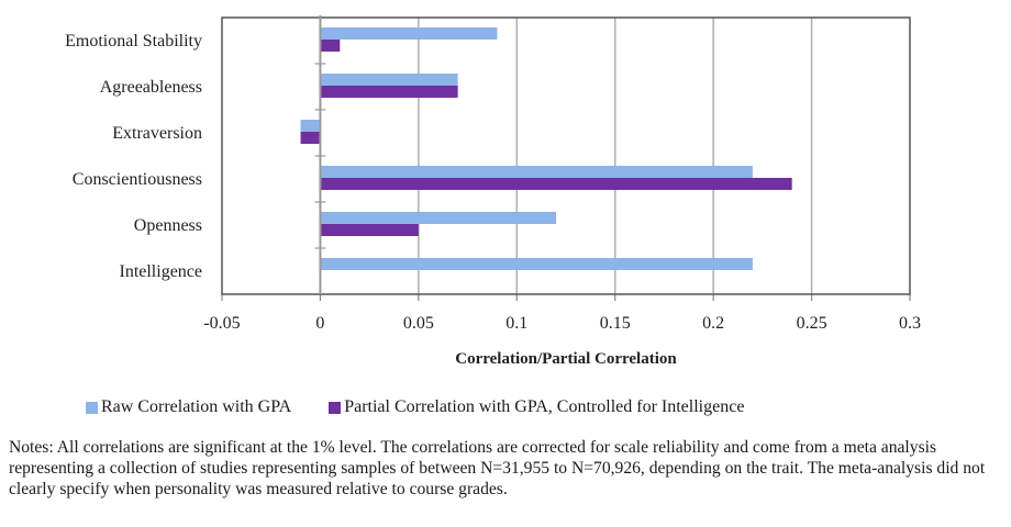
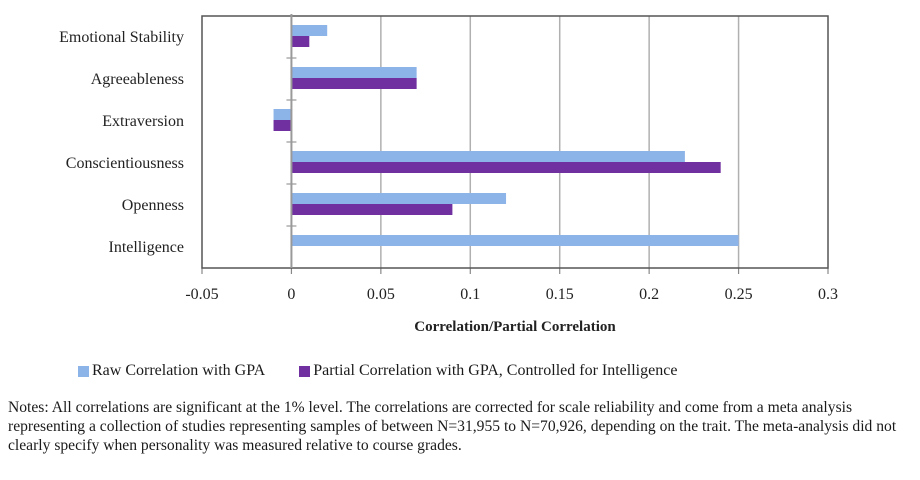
Raw Correlation with GPA/Emotional Stability: 0.09 -> 0.02
Partial Correlation with GPA, Controlled for Intelligence/Openness: 0.05 -> 0.09
Raw Correlation with GPA/Intelligence: 0.22 -> 0.25
